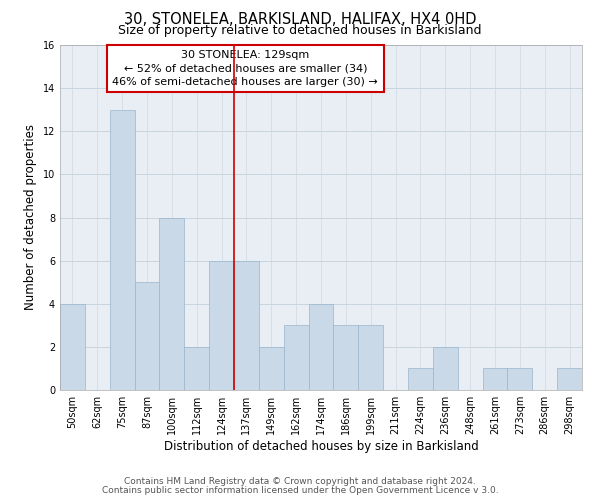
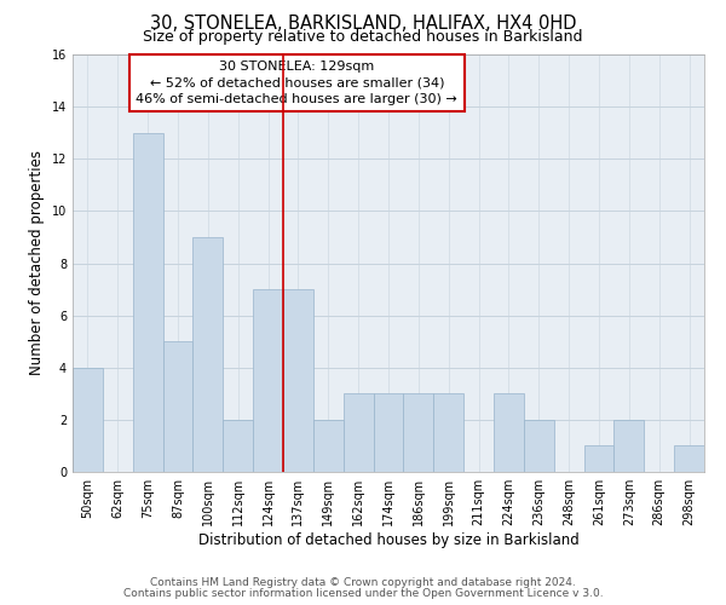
100sqm: 8 -> 9
124sqm: 6 -> 7
137sqm: 6 -> 7
174sqm: 4 -> 3
224sqm: 1 -> 3
273sqm: 1 -> 2
